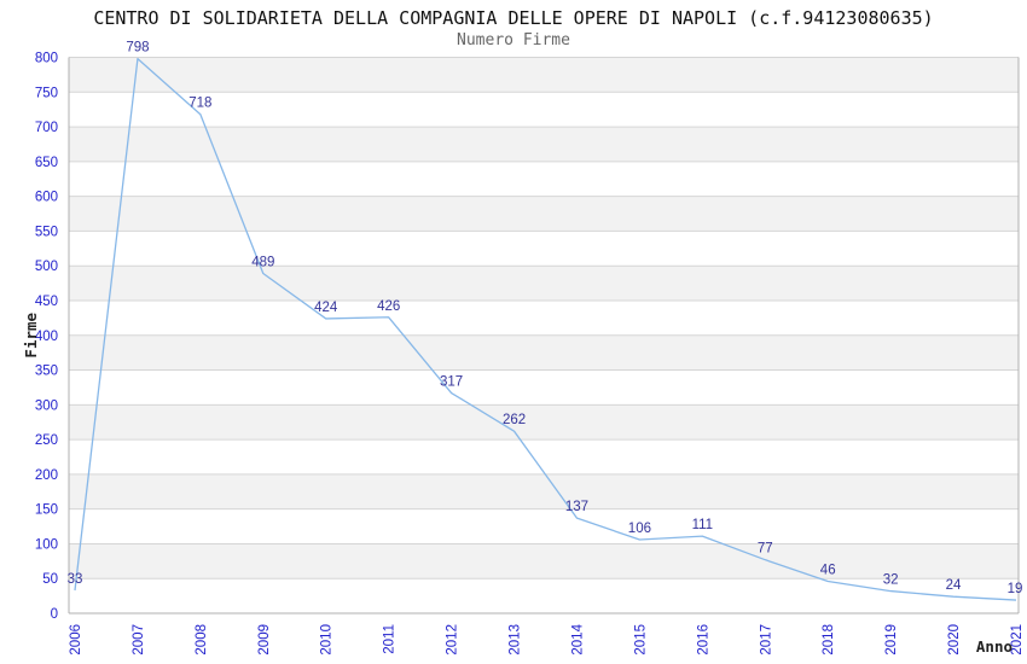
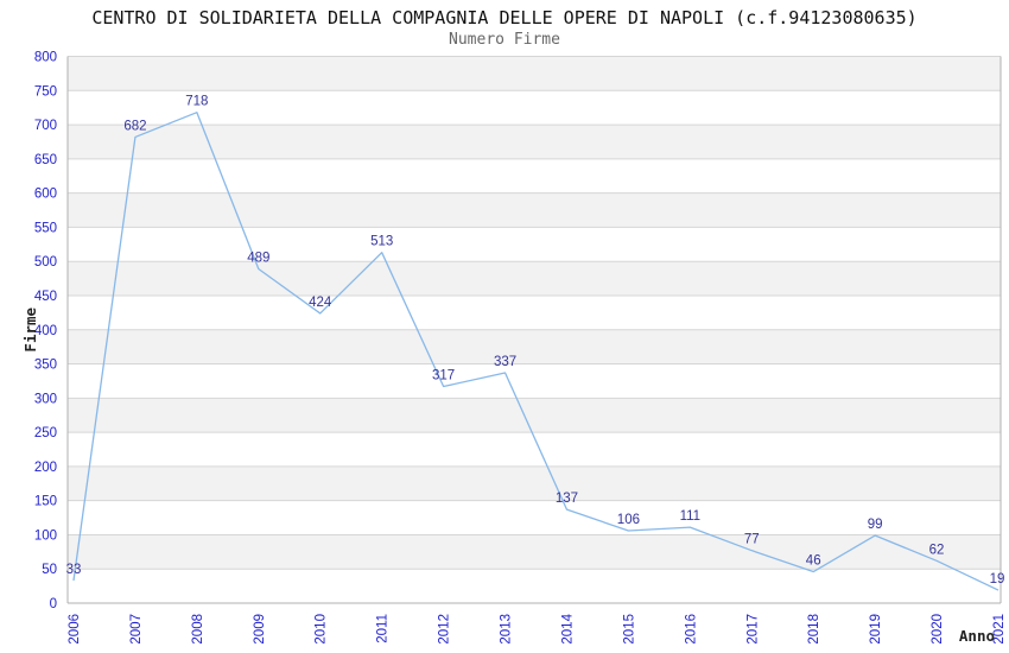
2007: 798 -> 682
2011: 426 -> 513
2013: 262 -> 337
2019: 32 -> 99
2020: 24 -> 62
